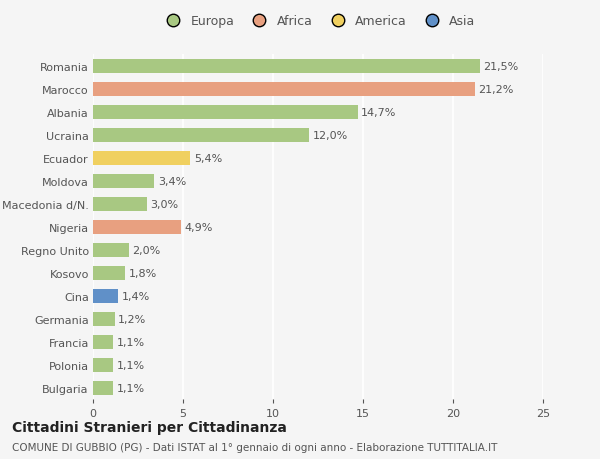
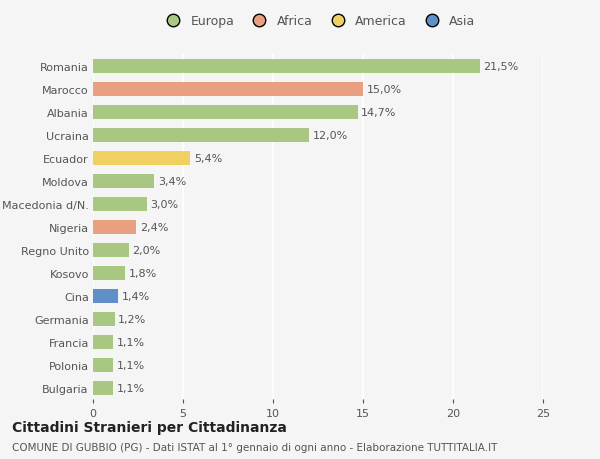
Marocco: 21,2% -> 15,0%
Nigeria: 4,9% -> 2,4%
